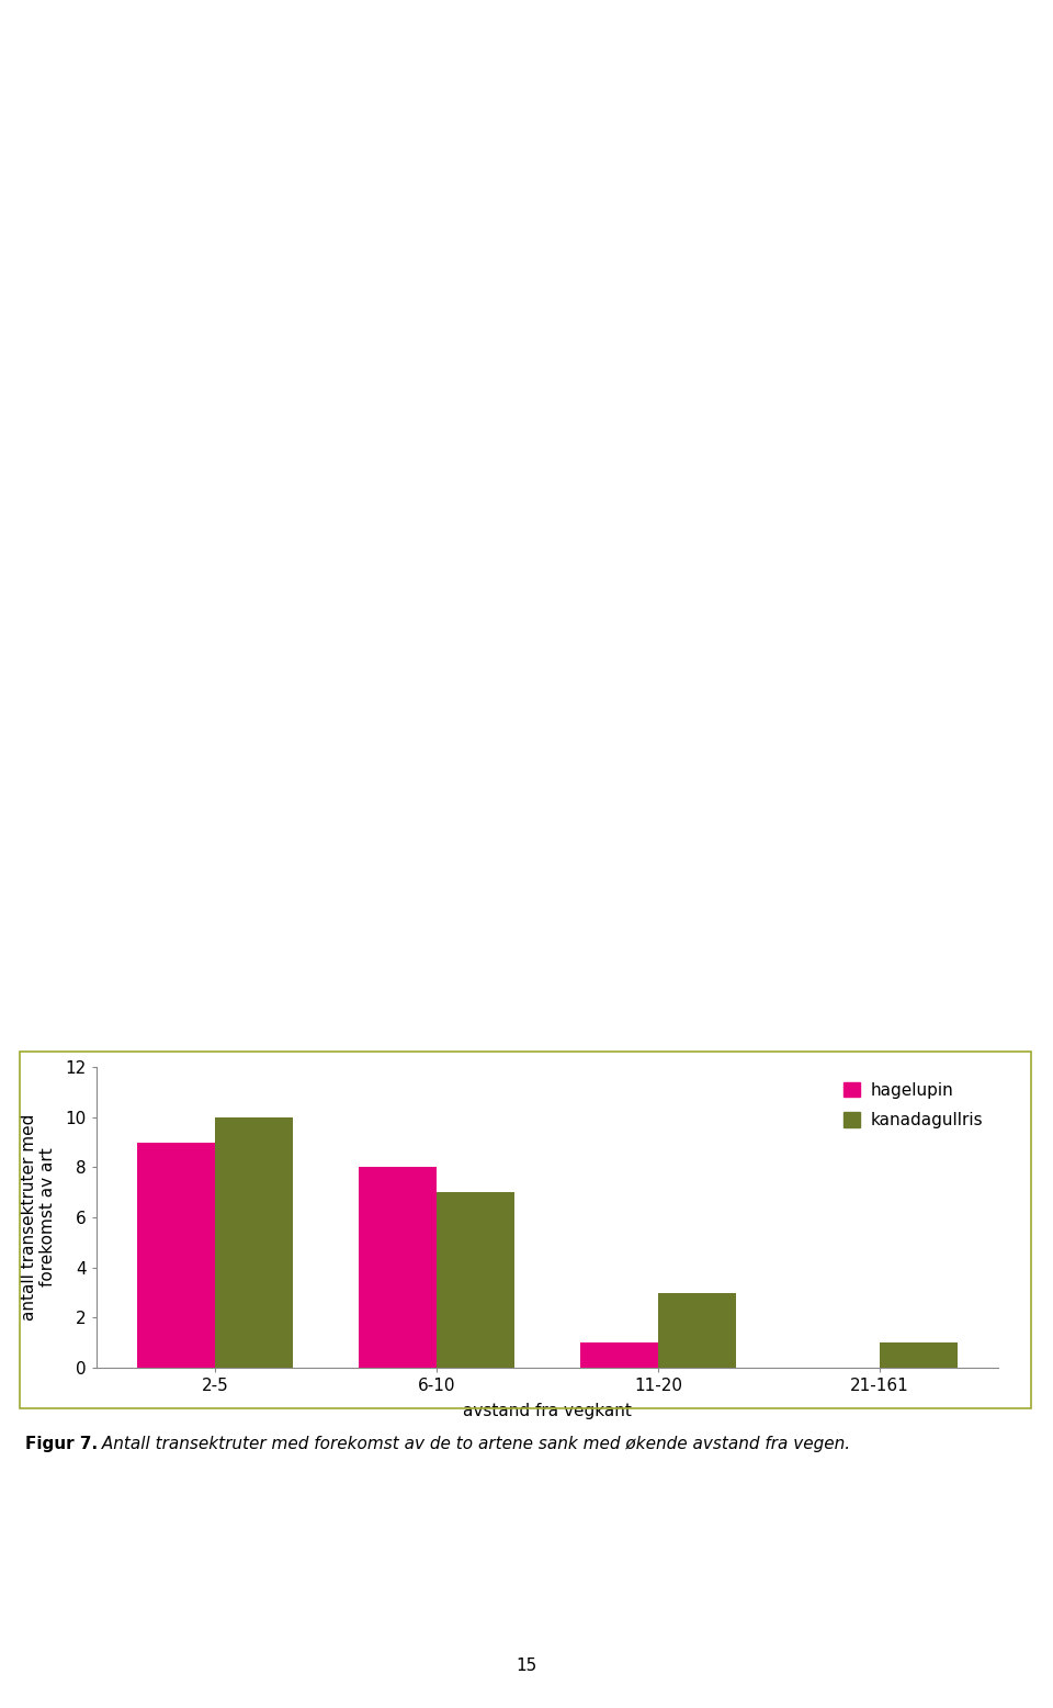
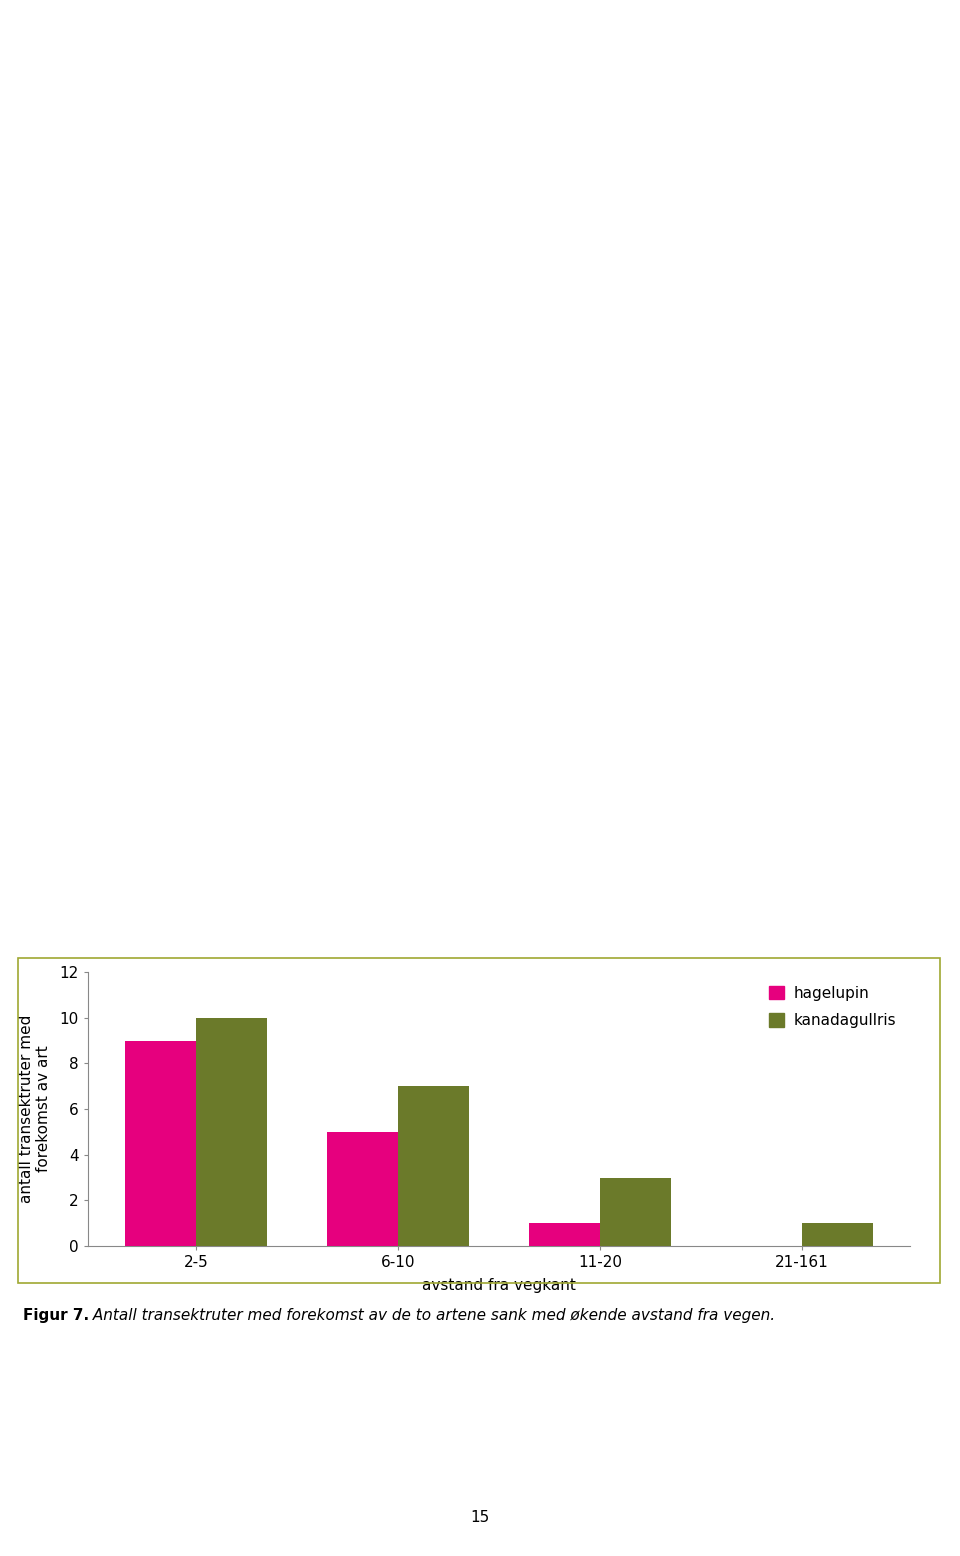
hagelupin/6-10: 8 -> 5
